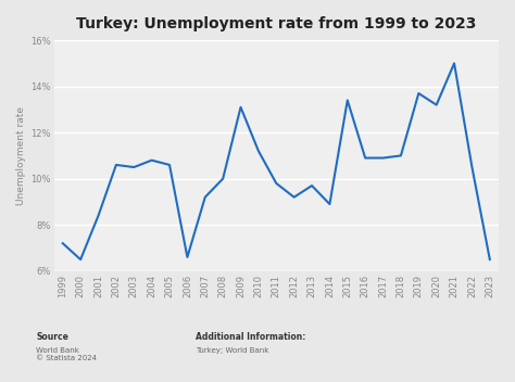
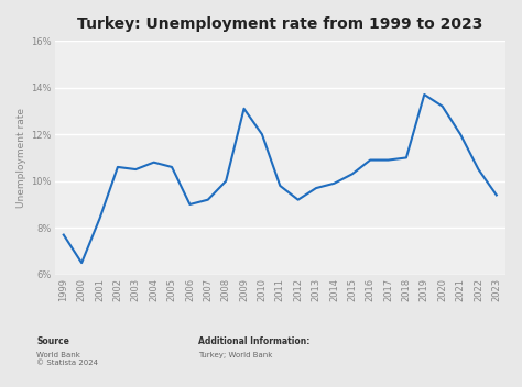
1999: 7.2% -> 7.7%
2006: 6.6% -> 9.0%
2010: 11.2% -> 12.0%
2014: 8.9% -> 9.9%
2015: 13.4% -> 10.3%
2021: 15.0% -> 12.0%
2023: 6.5% -> 9.4%
